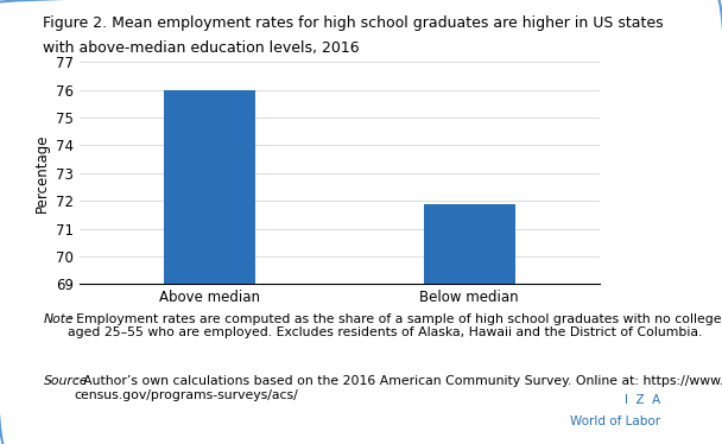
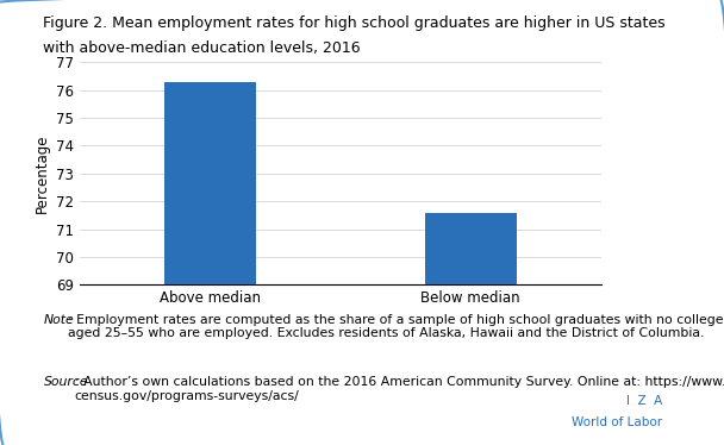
Above median: 76.0 -> 76.3
Below median: 71.9 -> 71.6
